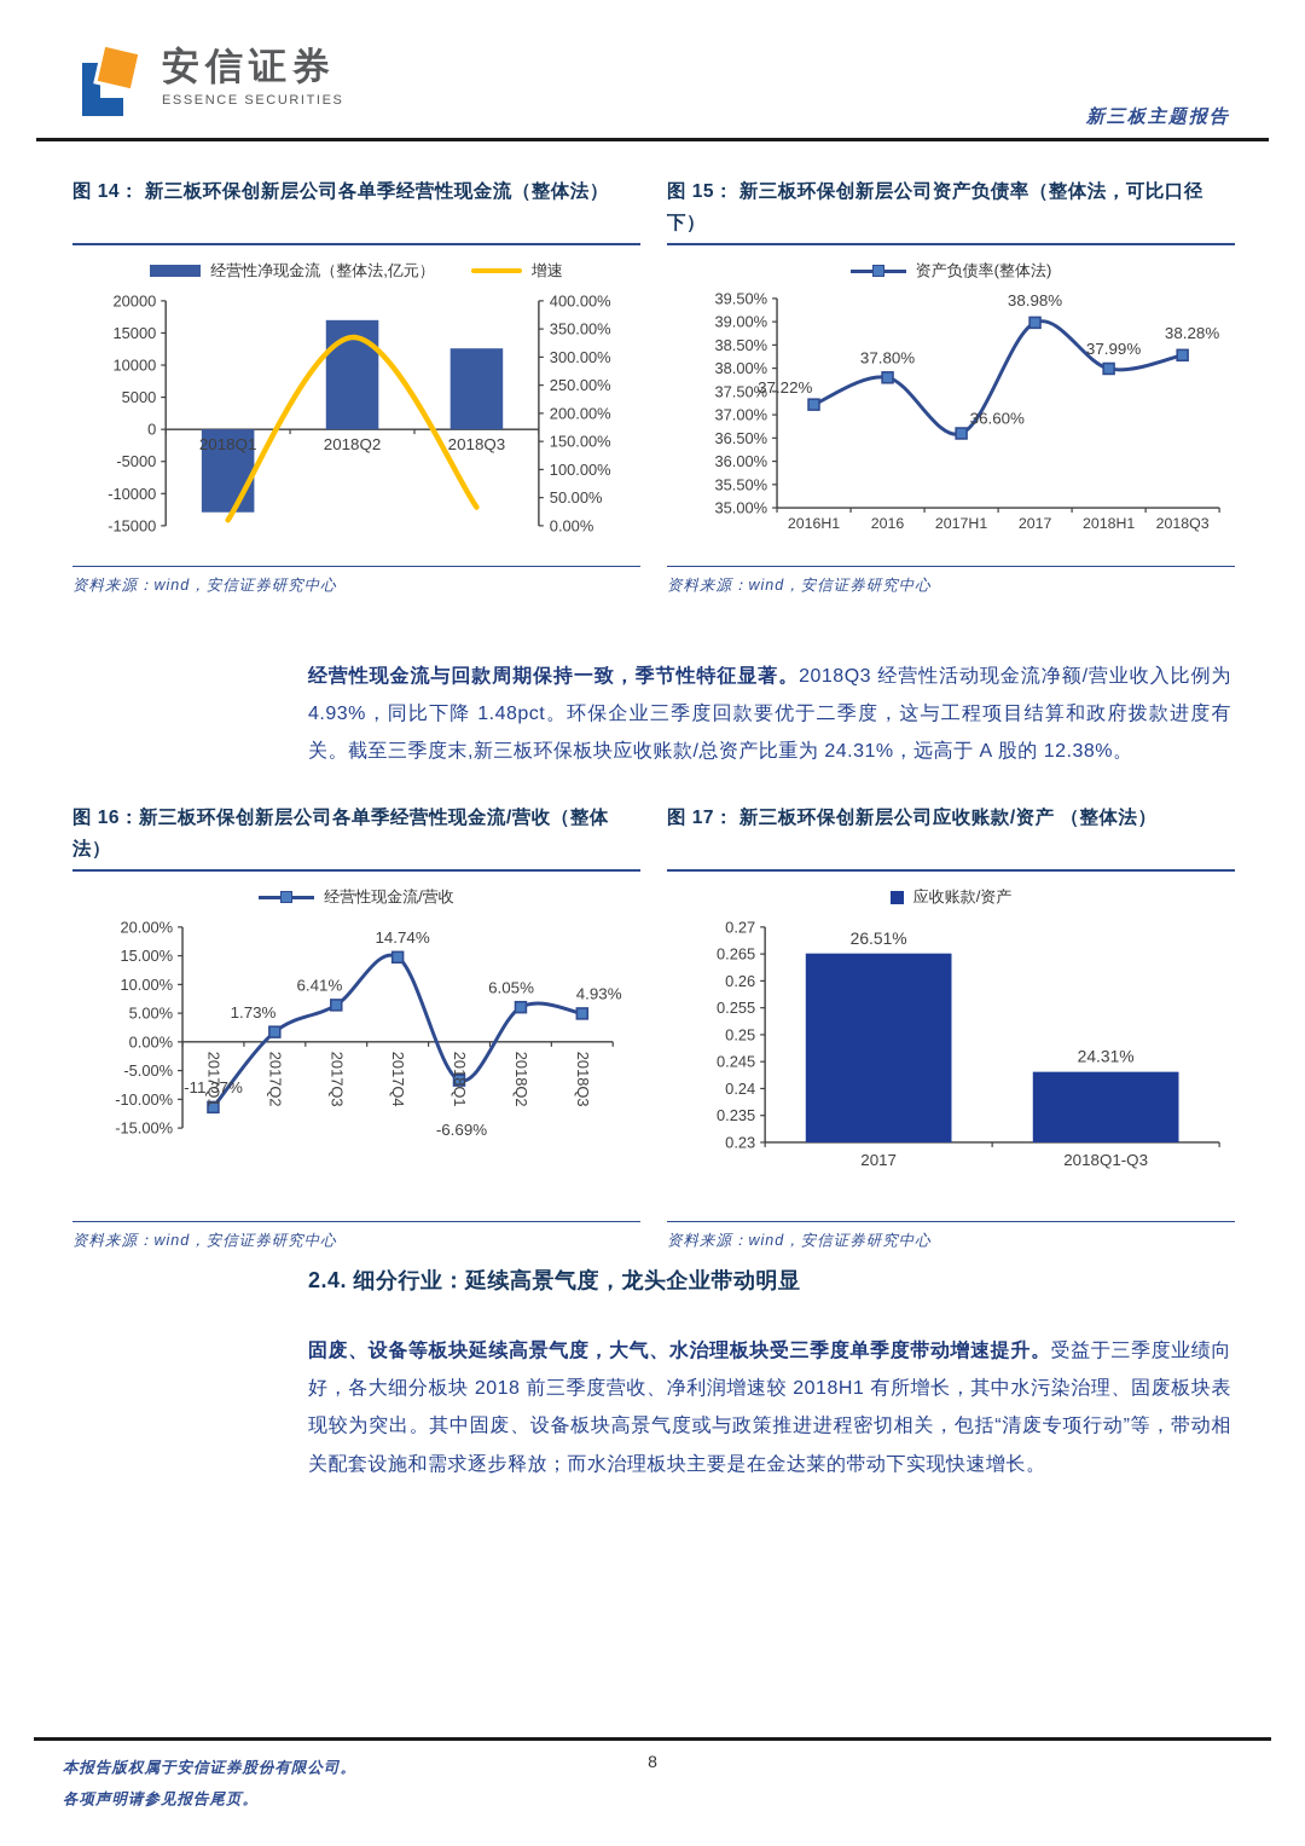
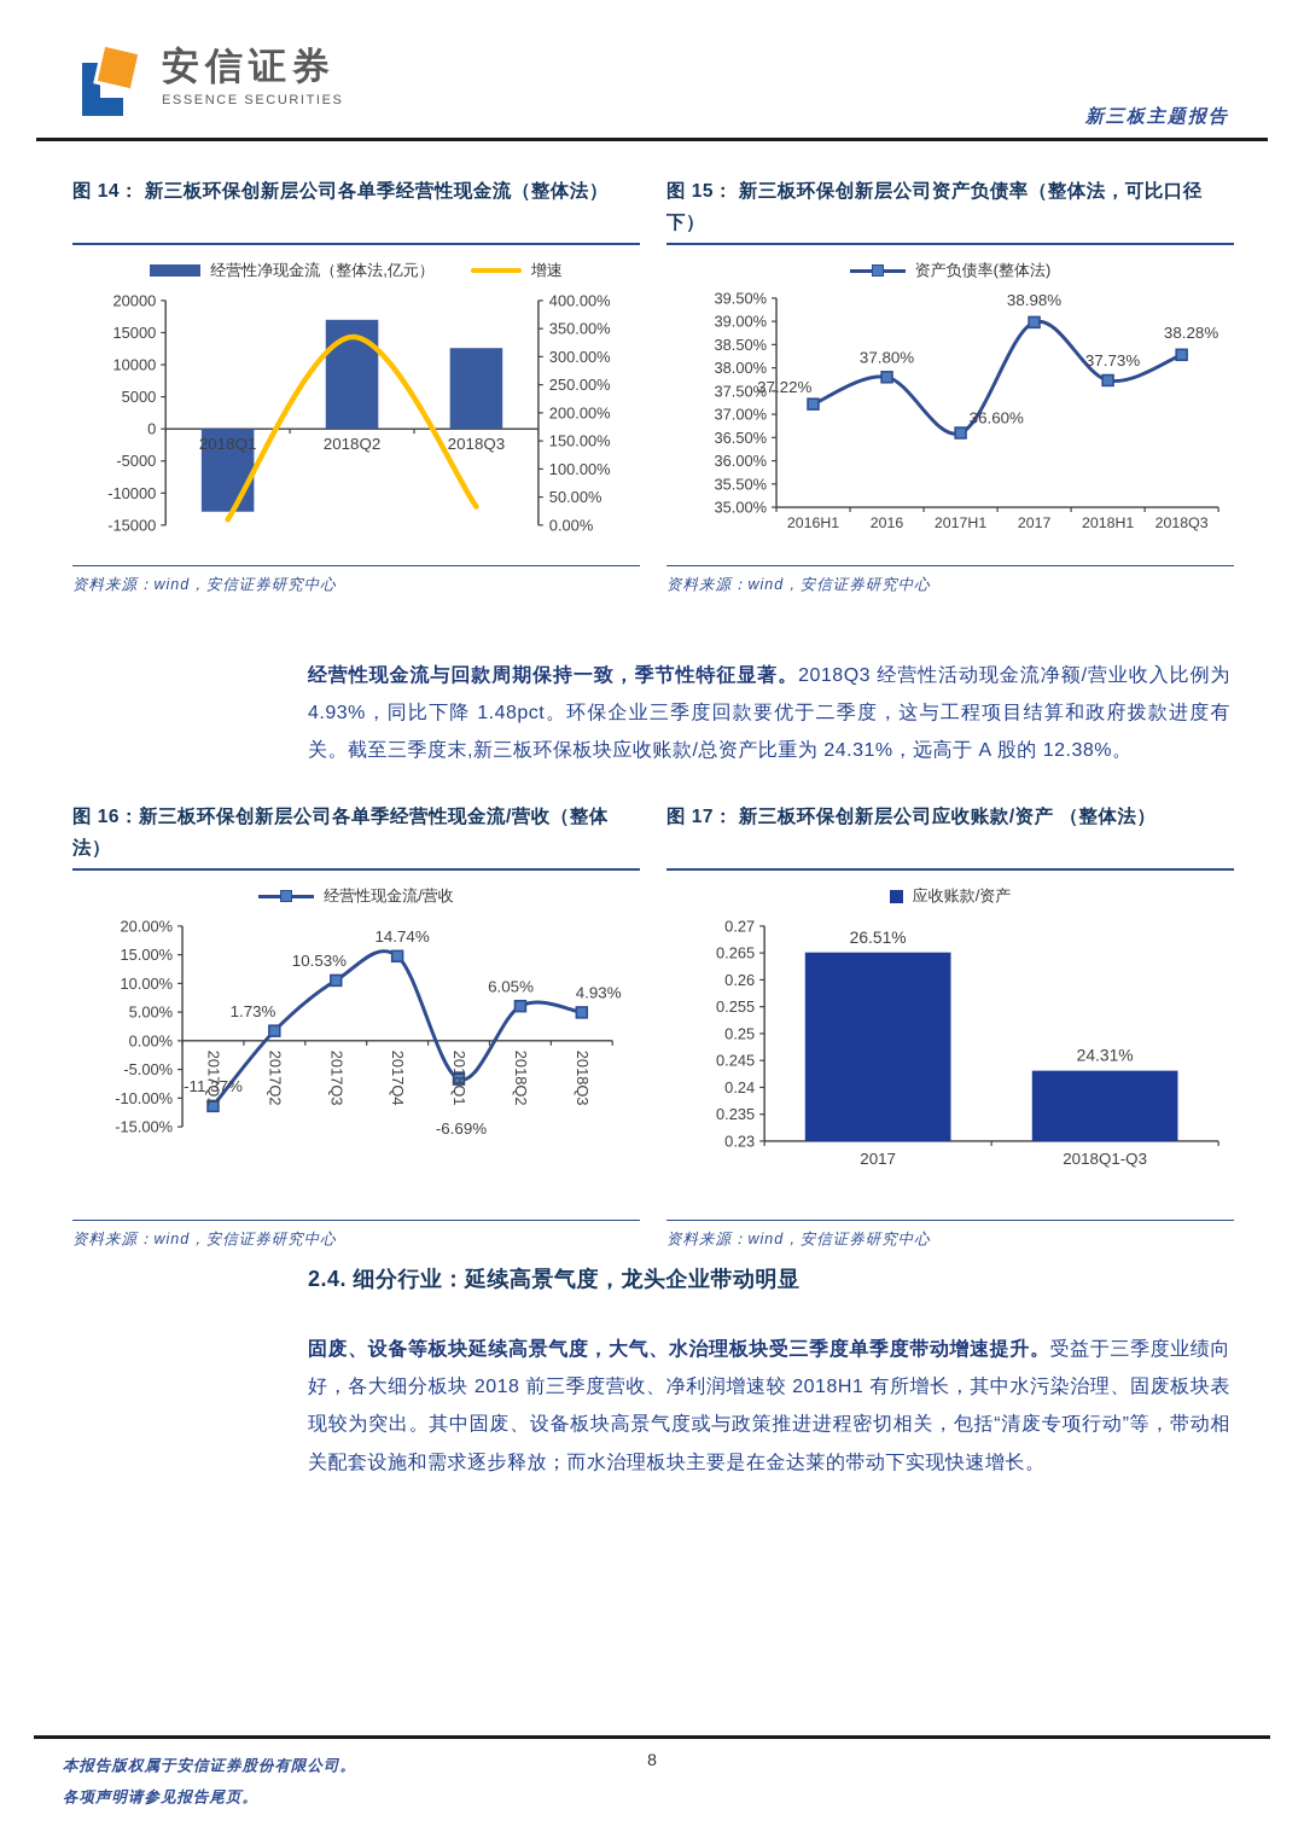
图 15： 新三板环保创新层公司资产负债率（整体法，可比口径下）/2018H1: 37.99% -> 37.73%
图 16：新三板环保创新层公司各单季经营性现金流/营收（整体法）/2017Q3: 6.41% -> 10.53%
